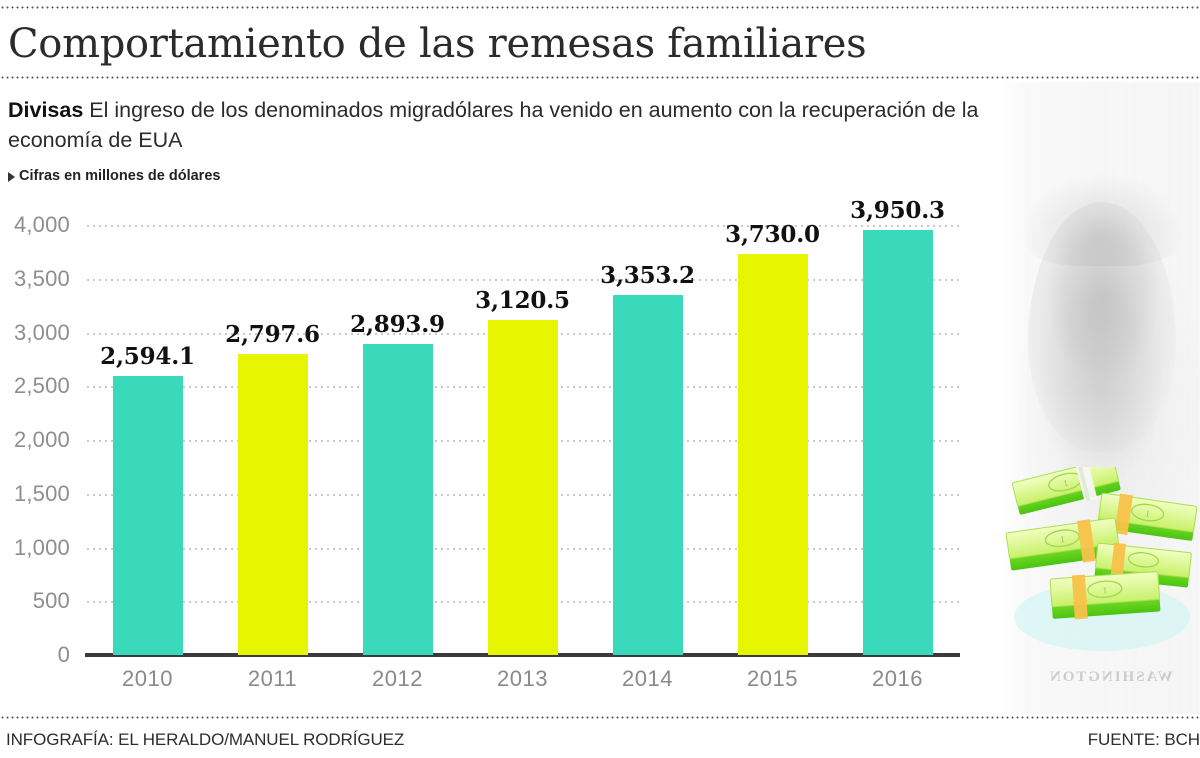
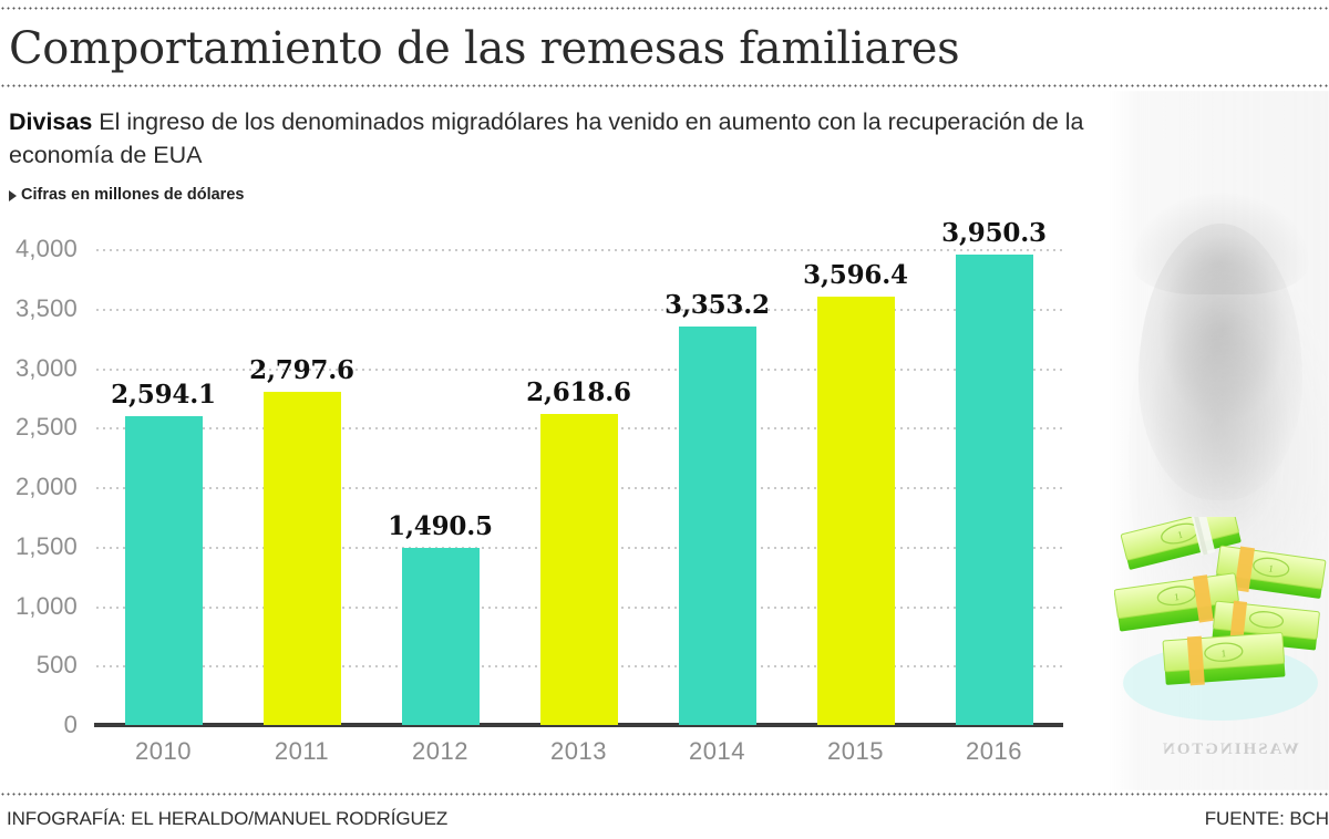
2012: 2,893.9 -> 1,490.5
2013: 3,120.5 -> 2,618.6
2015: 3,730.0 -> 3,596.4
